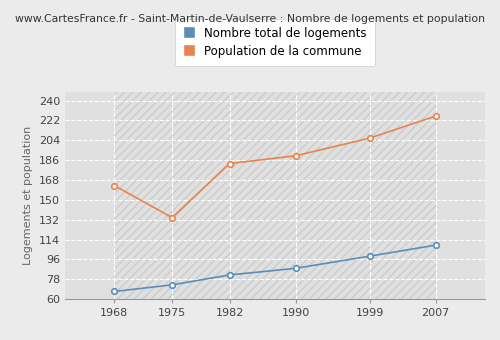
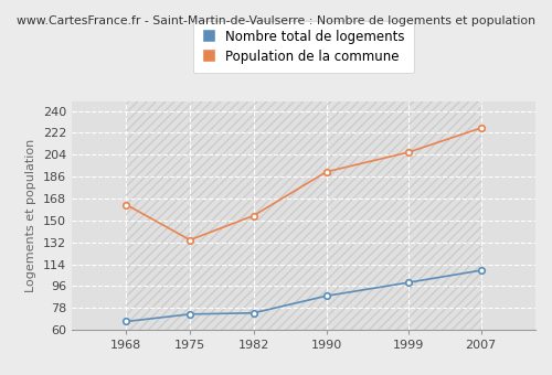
Nombre total de logements/1982: 82 -> 74
Population de la commune/1982: 183 -> 154
